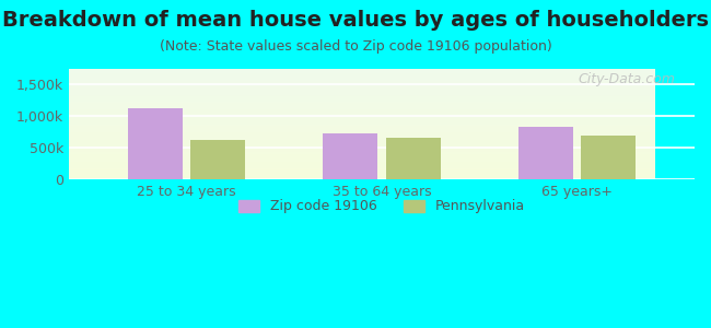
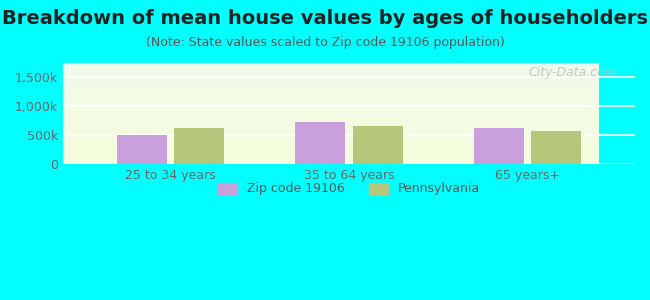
Zip code 19106/25 to 34 years: 1,120k -> 500k
Zip code 19106/65 years+: 840k -> 620k
Pennsylvania/65 years+: 700k -> 570k
